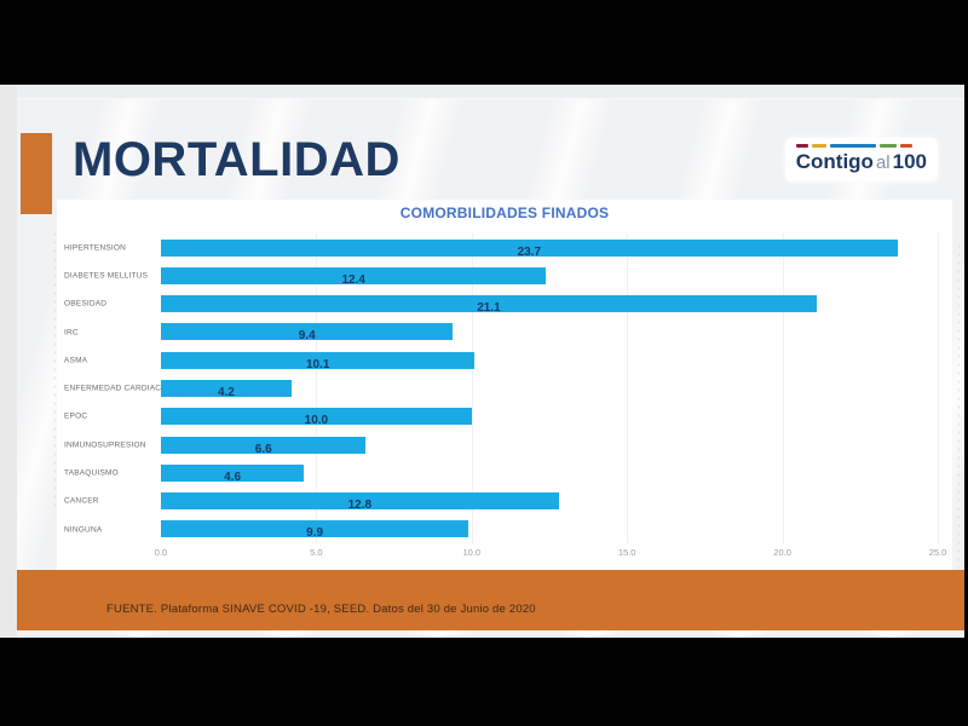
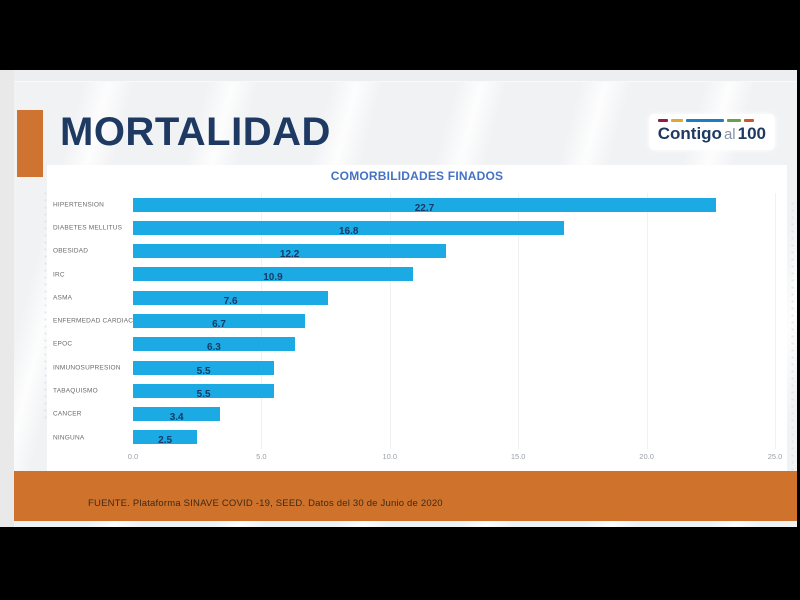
HIPERTENSION: 23.7 -> 22.7
DIABETES MELLITUS: 12.4 -> 16.8
OBESIDAD: 21.1 -> 12.2
IRC: 9.4 -> 10.9
ASMA: 10.1 -> 7.6
ENFERMEDAD CARDIACA: 4.2 -> 6.7
EPOC: 10.0 -> 6.3
INMUNOSUPRESION: 6.6 -> 5.5
TABAQUISMO: 4.6 -> 5.5
CANCER: 12.8 -> 3.4
NINGUNA: 9.9 -> 2.5
